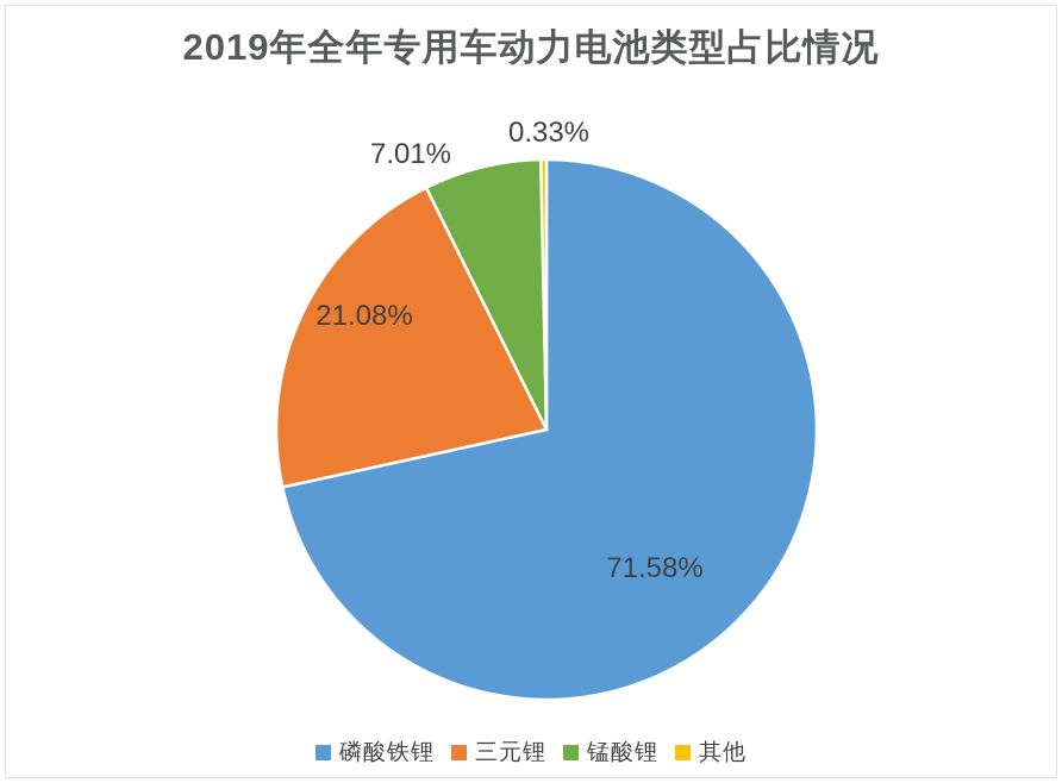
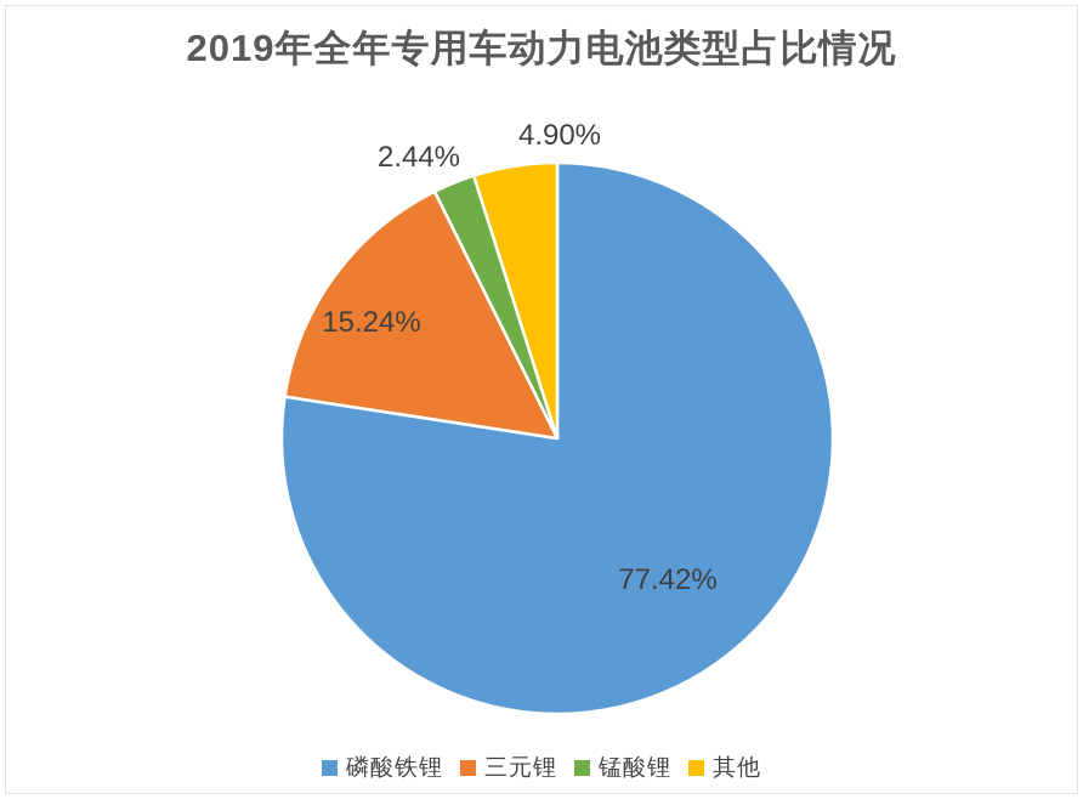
磷酸铁锂: 71.58% -> 77.42%
三元锂: 21.08% -> 15.24%
锰酸锂: 7.01% -> 2.44%
其他: 0.33% -> 4.90%
